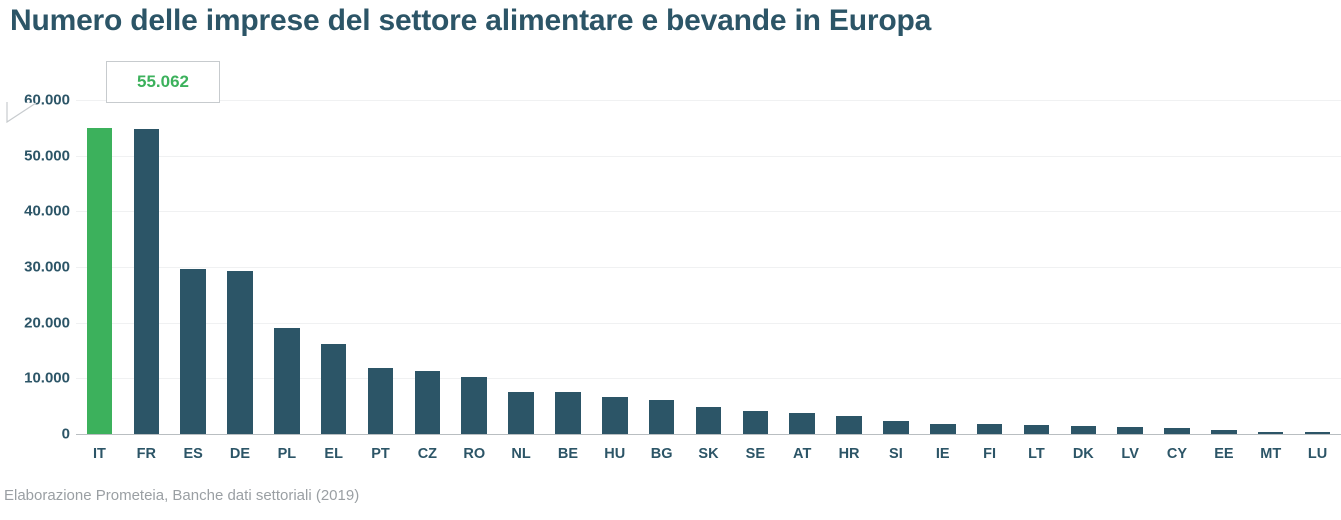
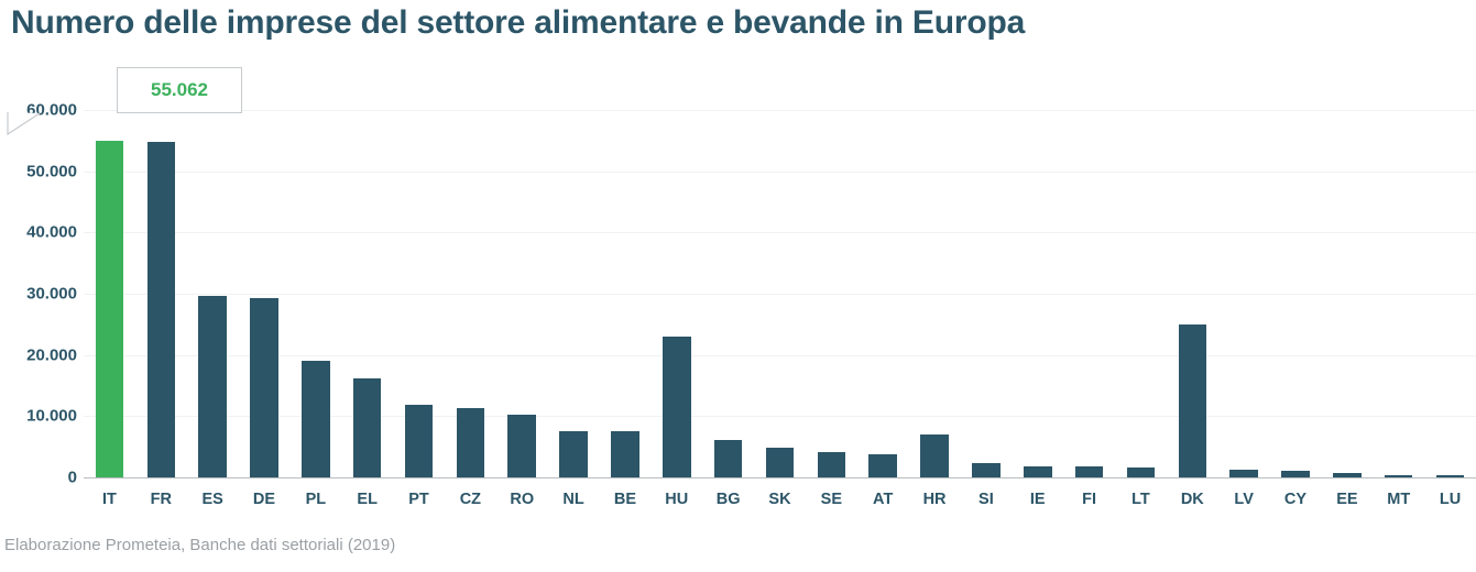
HU: 7000 -> 23000
HR: 3000 -> 7000
DK: 1000 -> 25000
